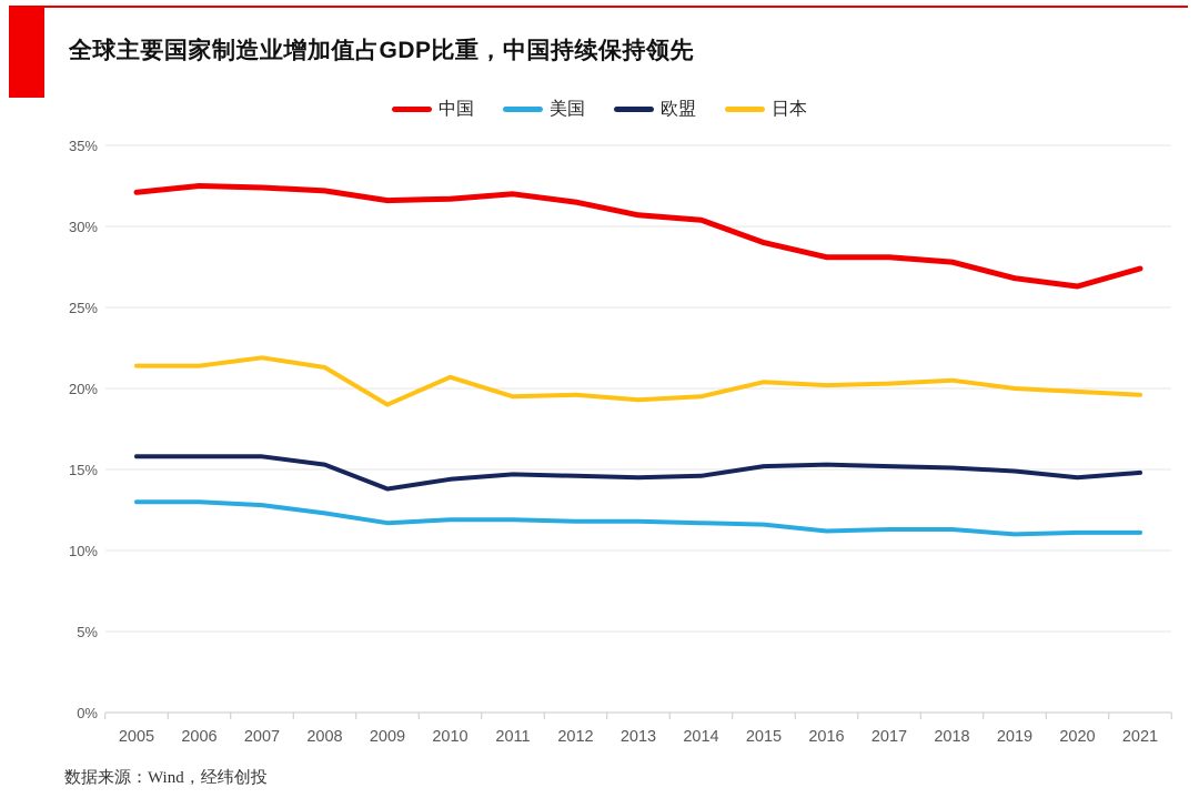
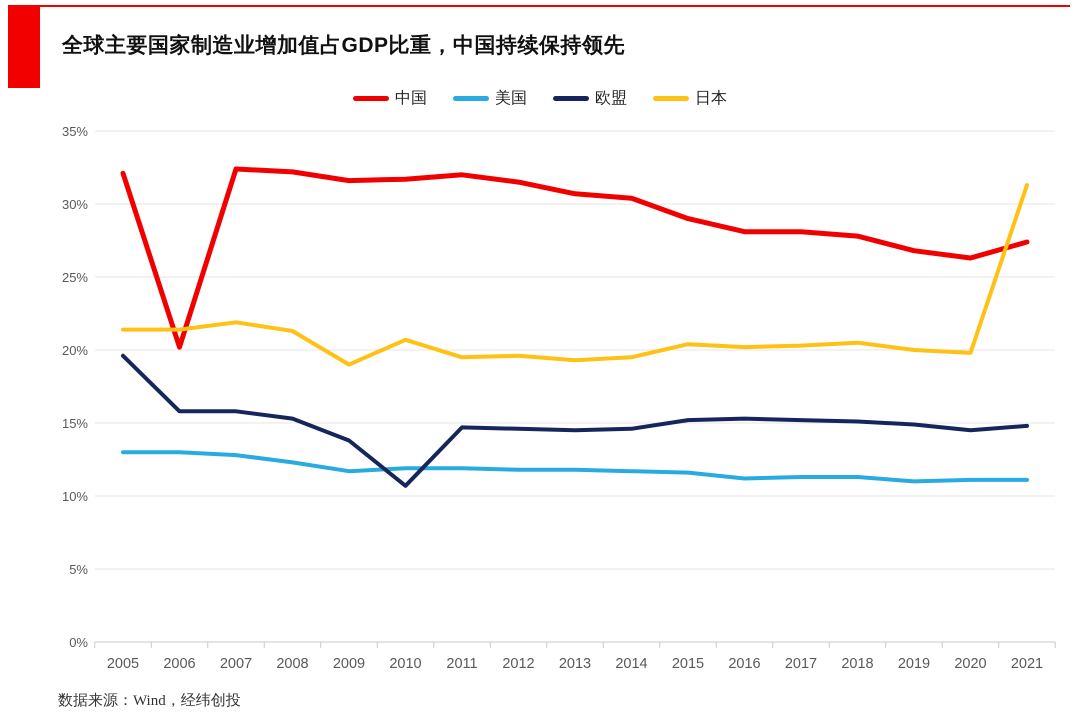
欧盟/2005: 15.8% -> 19.6%
中国/2006: 32.5% -> 20.2%
欧盟/2010: 14.4% -> 10.7%
日本/2021: 19.6% -> 31.3%
